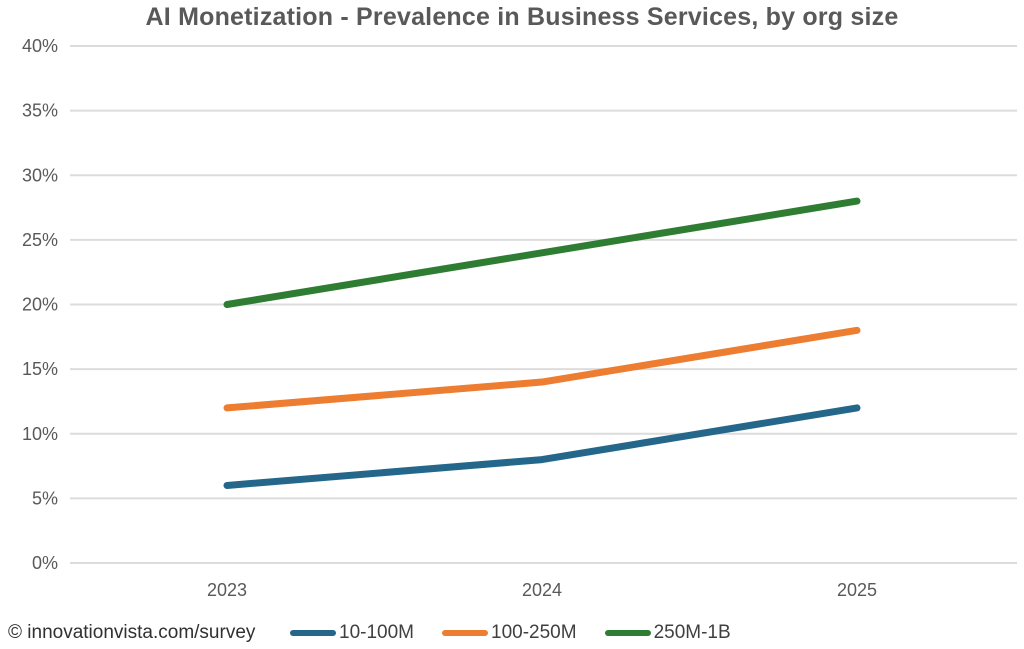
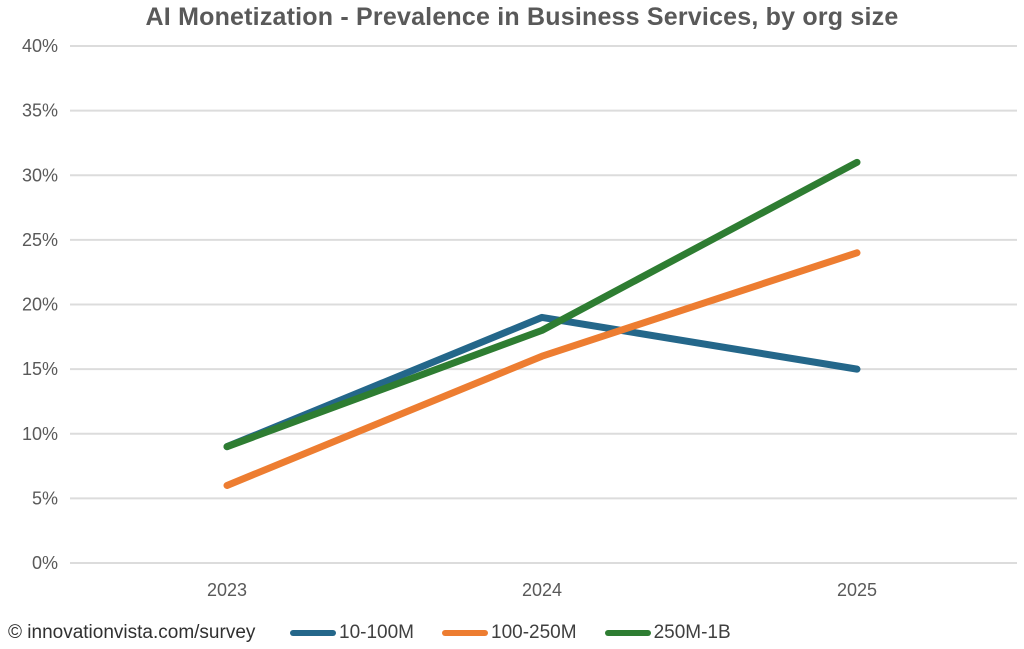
10-100M/2023: 6% -> 9%
100-250M/2023: 12% -> 6%
250M-1B/2023: 20% -> 9%
10-100M/2024: 8% -> 19%
100-250M/2024: 14% -> 16%
250M-1B/2024: 24% -> 18%
10-100M/2025: 12% -> 15%
100-250M/2025: 18% -> 24%
250M-1B/2025: 28% -> 31%
